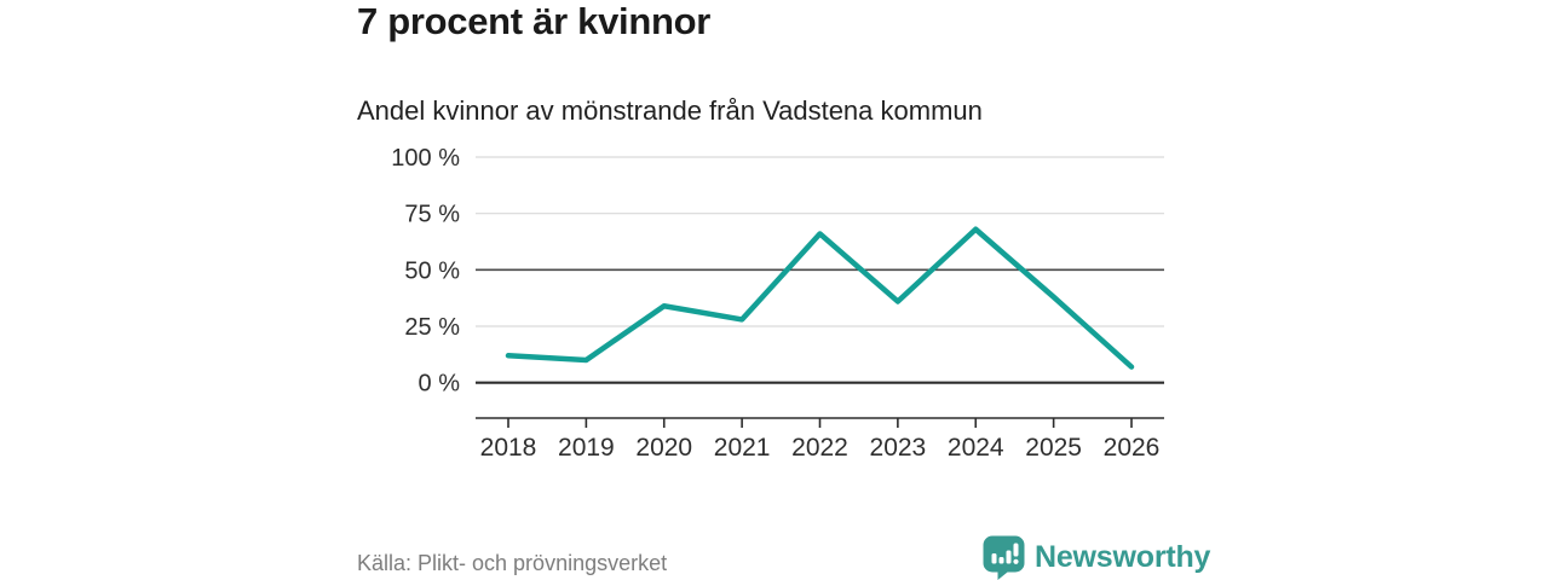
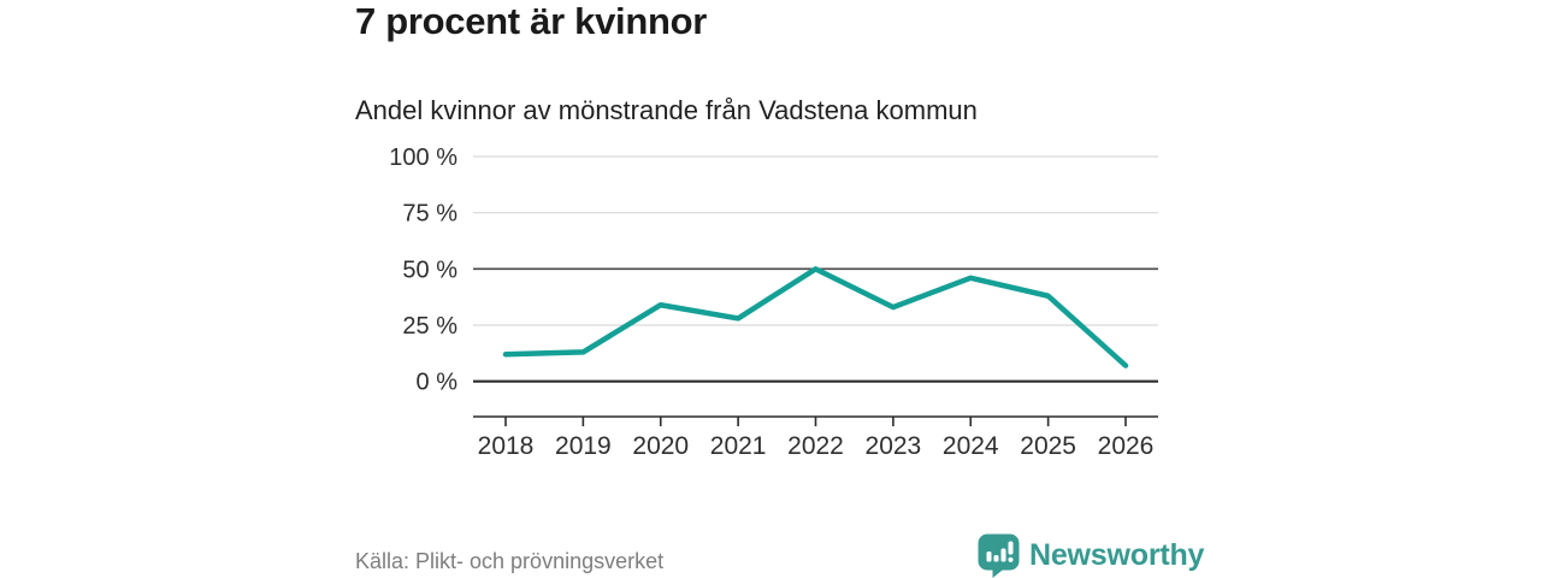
2019: 10% -> 13%
2022: 66% -> 50%
2023: 36% -> 33%
2024: 68% -> 46%
